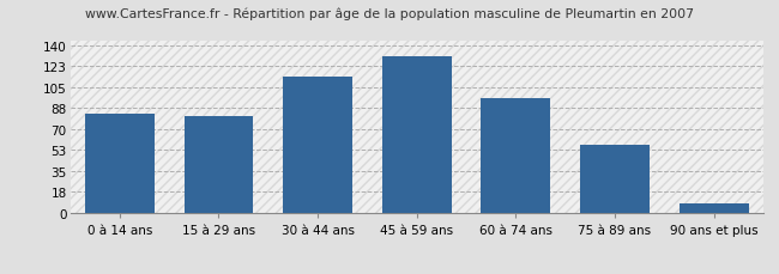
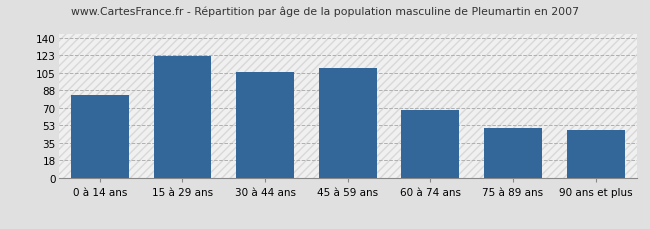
15 à 29 ans: 81 -> 122
30 à 44 ans: 114 -> 106
45 à 59 ans: 131 -> 110
60 à 74 ans: 96 -> 68
75 à 89 ans: 57 -> 50
90 ans et plus: 8 -> 48
